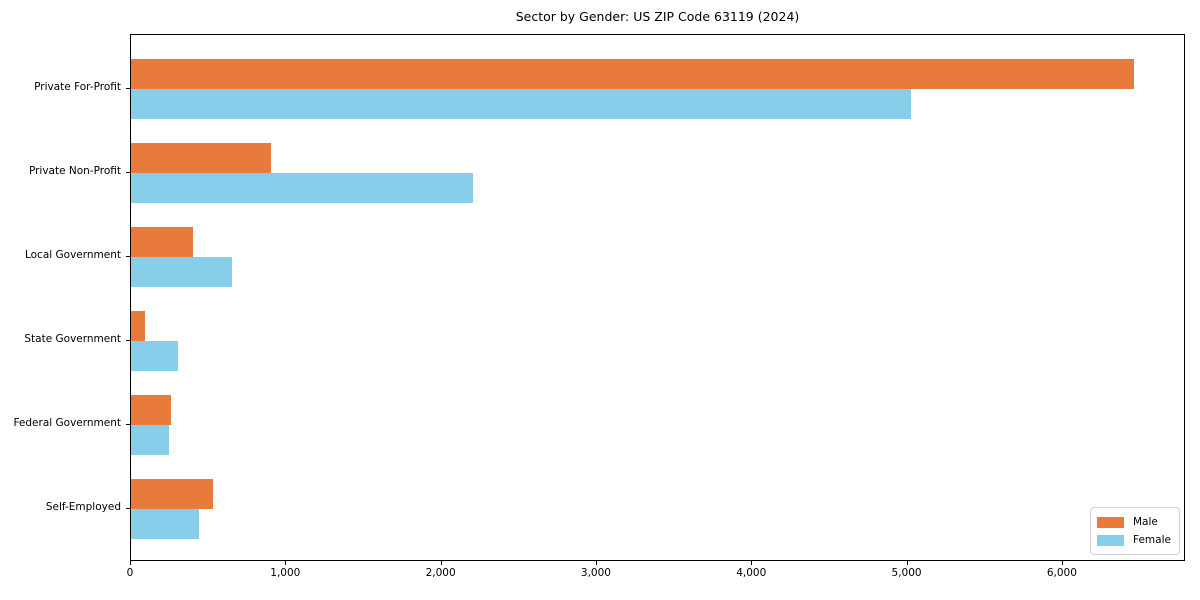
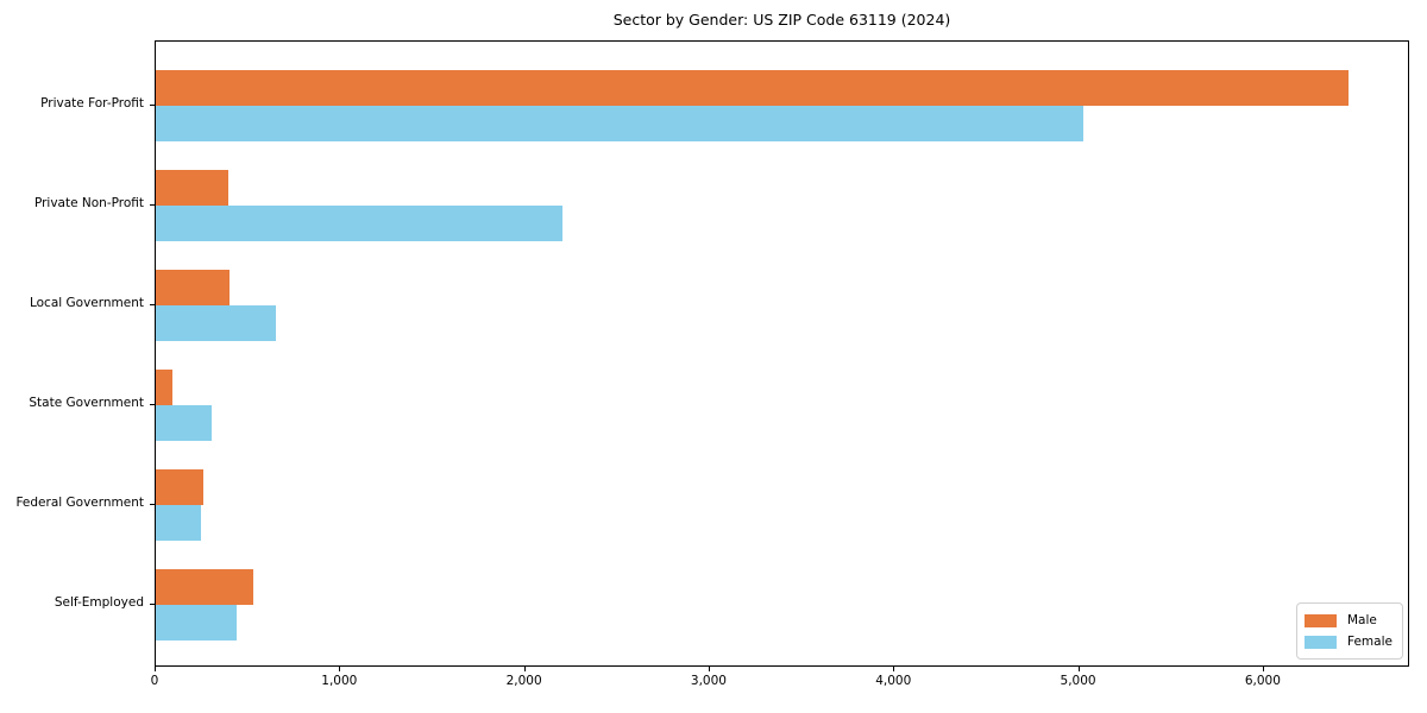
Male/Private Non-Profit: 900 -> 390
